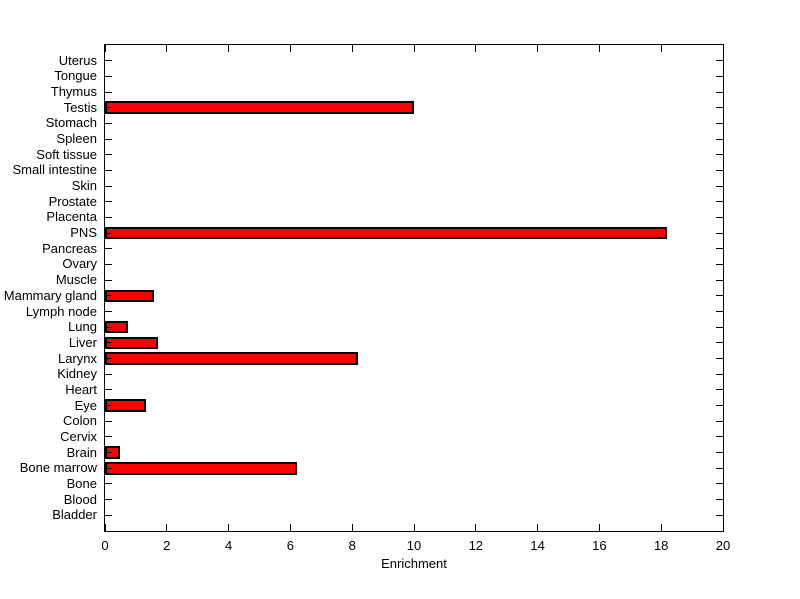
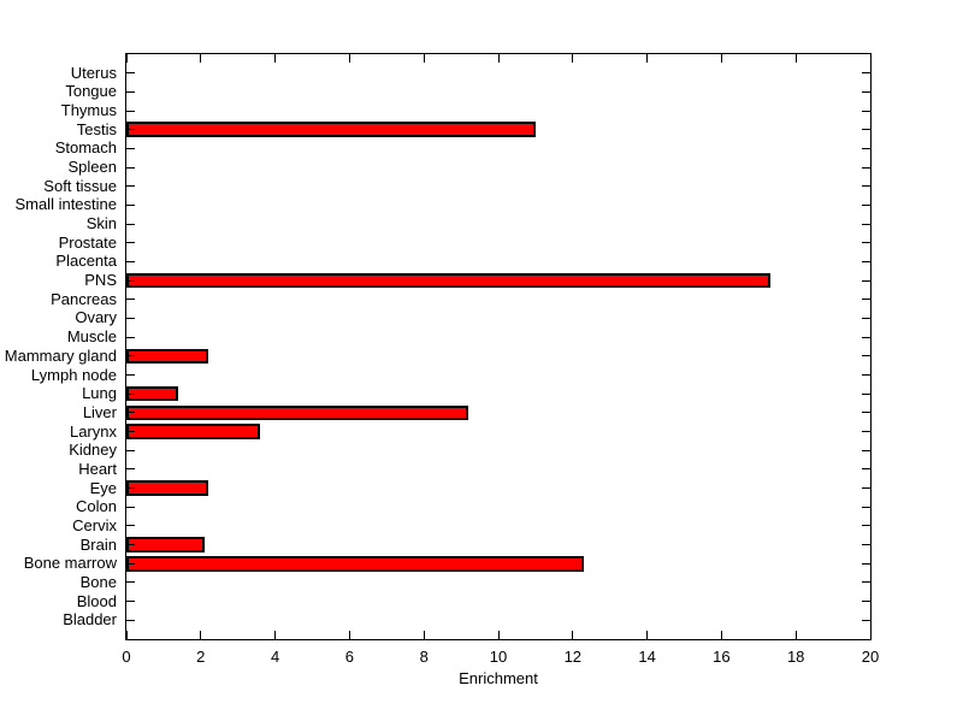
Testis: 10.0 -> 11.0
PNS: 18.2 -> 17.3
Mammary gland: 1.6 -> 2.2
Lung: 0.8 -> 1.4
Liver: 1.7 -> 9.2
Larynx: 8.2 -> 3.6
Eye: 1.3 -> 2.2
Brain: 0.5 -> 2.1
Bone marrow: 6.2 -> 12.3
